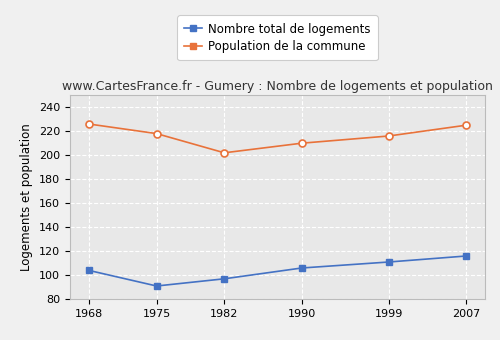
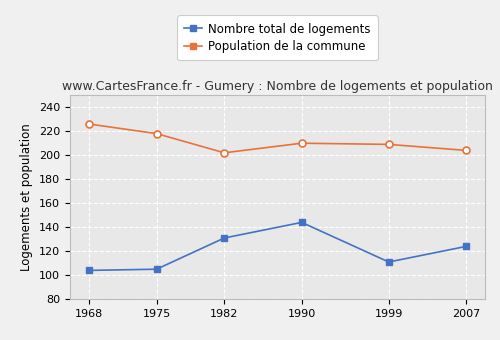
Nombre total de logements/1975: 91 -> 105
Nombre total de logements/1982: 97 -> 131
Nombre total de logements/1990: 106 -> 144
Population de la commune/1999: 216 -> 209
Nombre total de logements/2007: 116 -> 124
Population de la commune/2007: 225 -> 204
